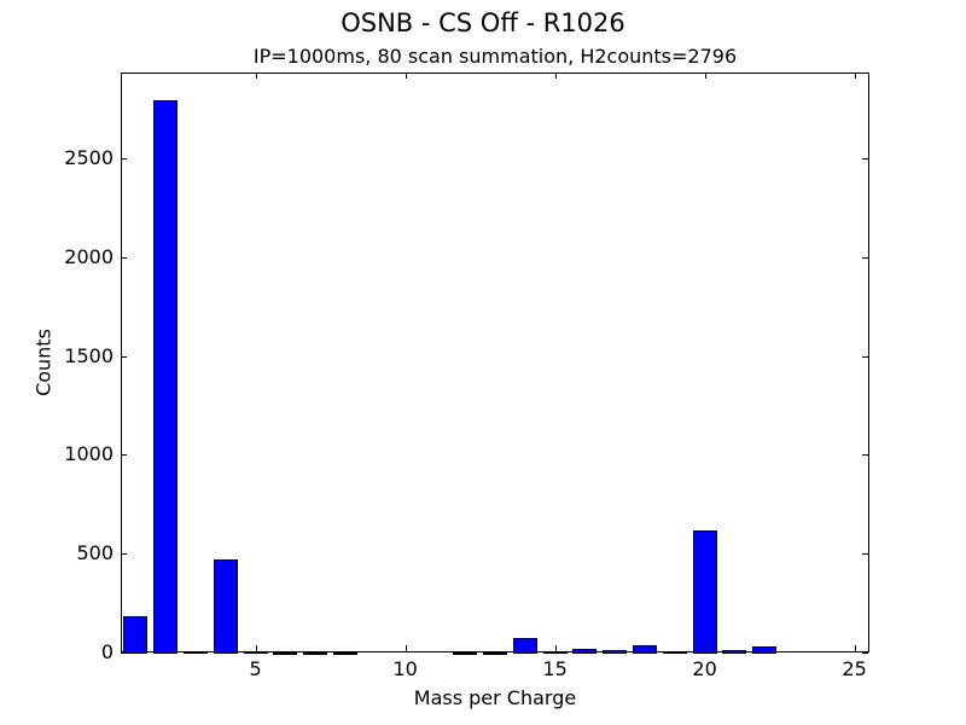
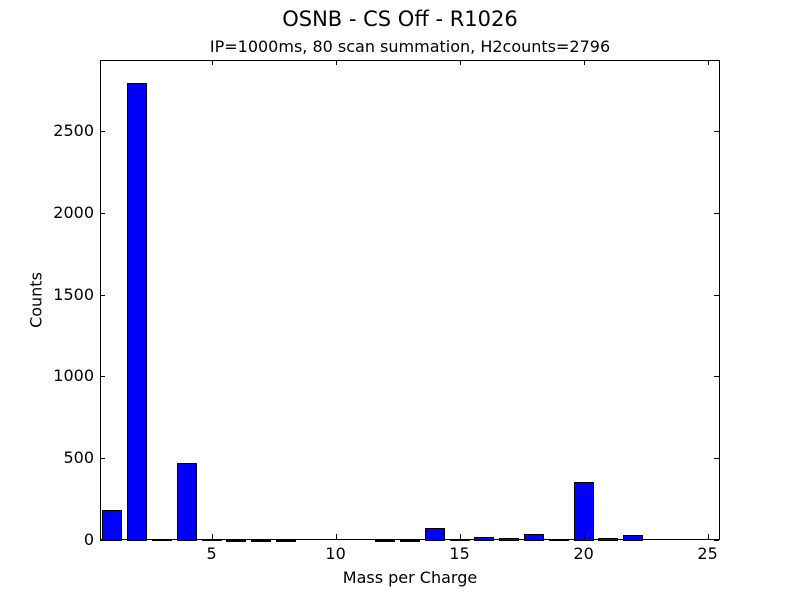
20: 620 -> 360
